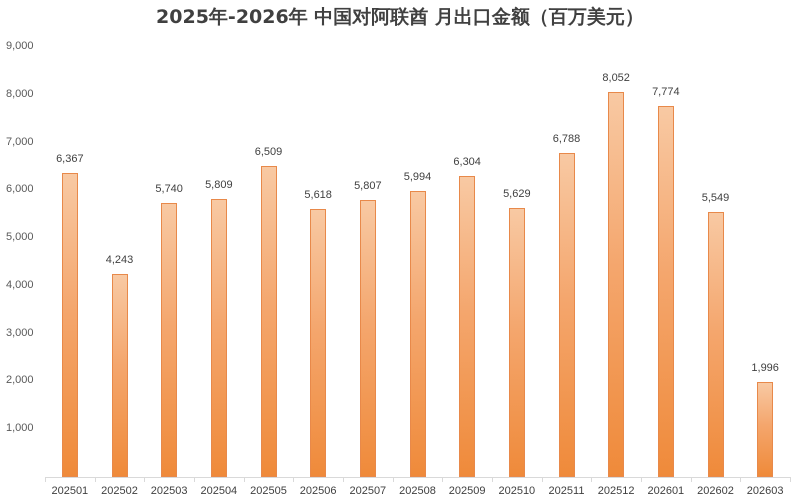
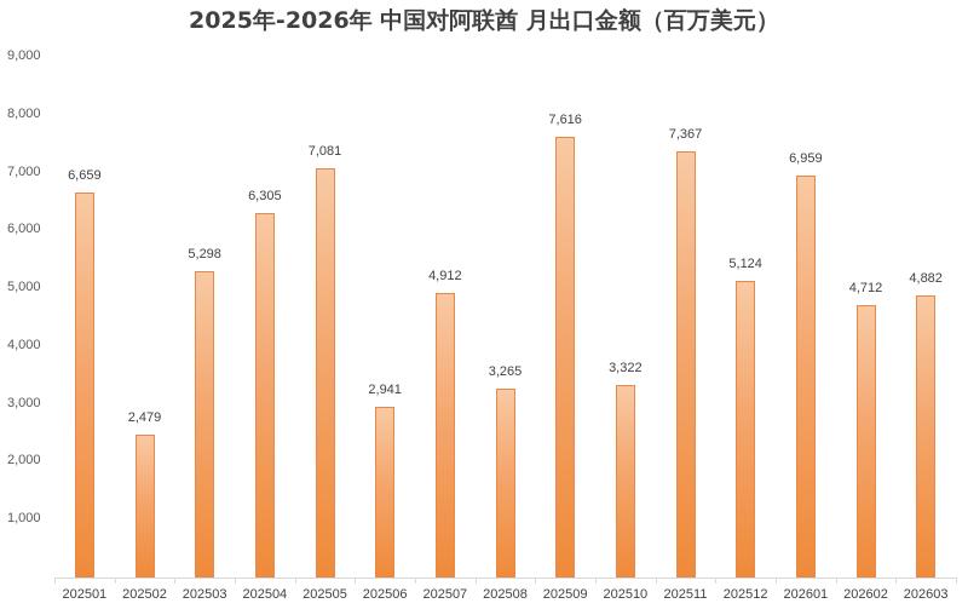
202501: 6,367 -> 6,659
202502: 4,243 -> 2,479
202503: 5,740 -> 5,298
202504: 5,809 -> 6,305
202505: 6,509 -> 7,081
202506: 5,618 -> 2,941
202507: 5,807 -> 4,912
202508: 5,994 -> 3,265
202509: 6,304 -> 7,616
202510: 5,629 -> 3,322
202511: 6,788 -> 7,367
202512: 8,052 -> 5,124
202601: 7,774 -> 6,959
202602: 5,549 -> 4,712
202603: 1,996 -> 4,882
